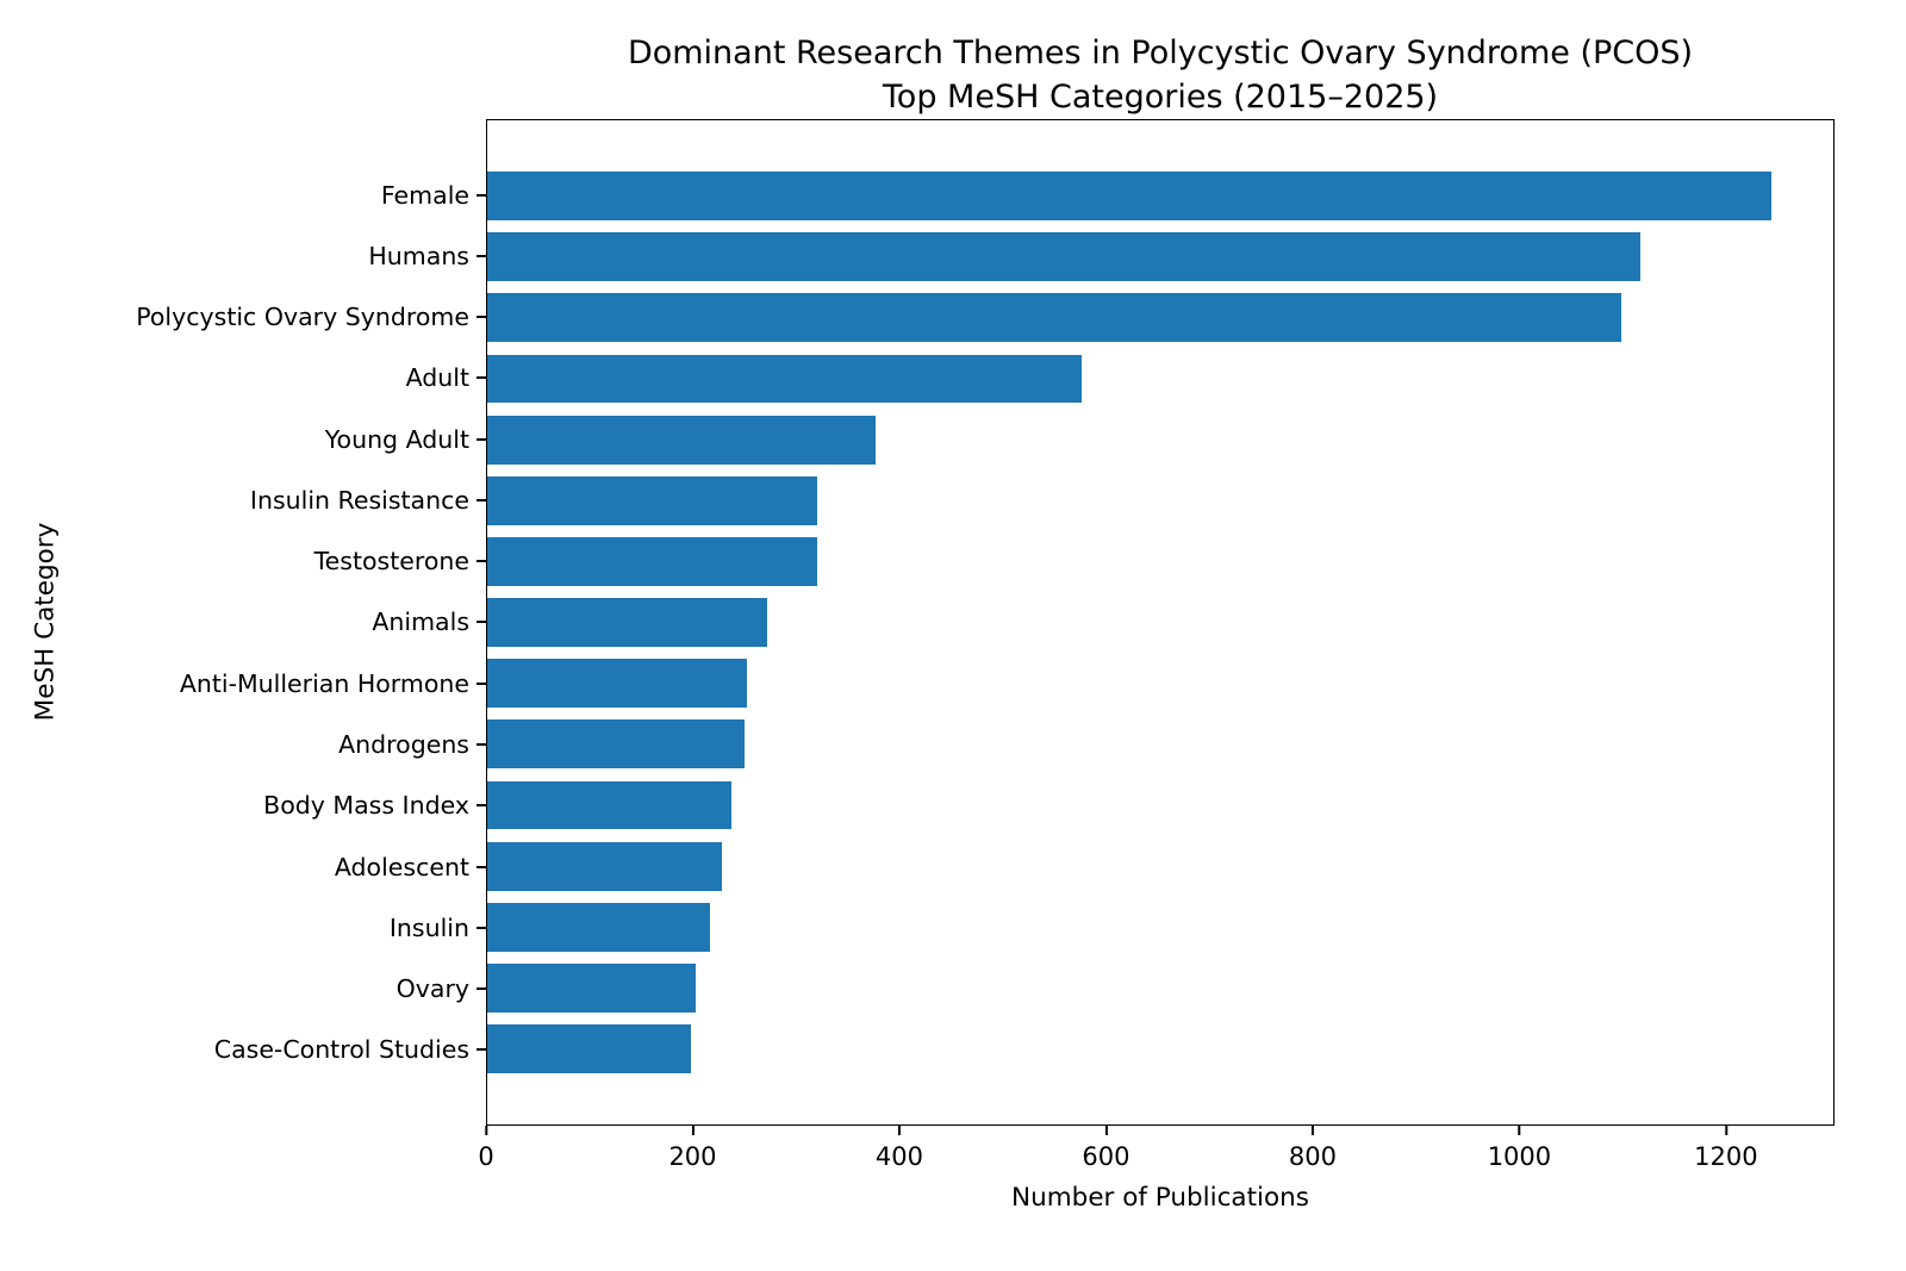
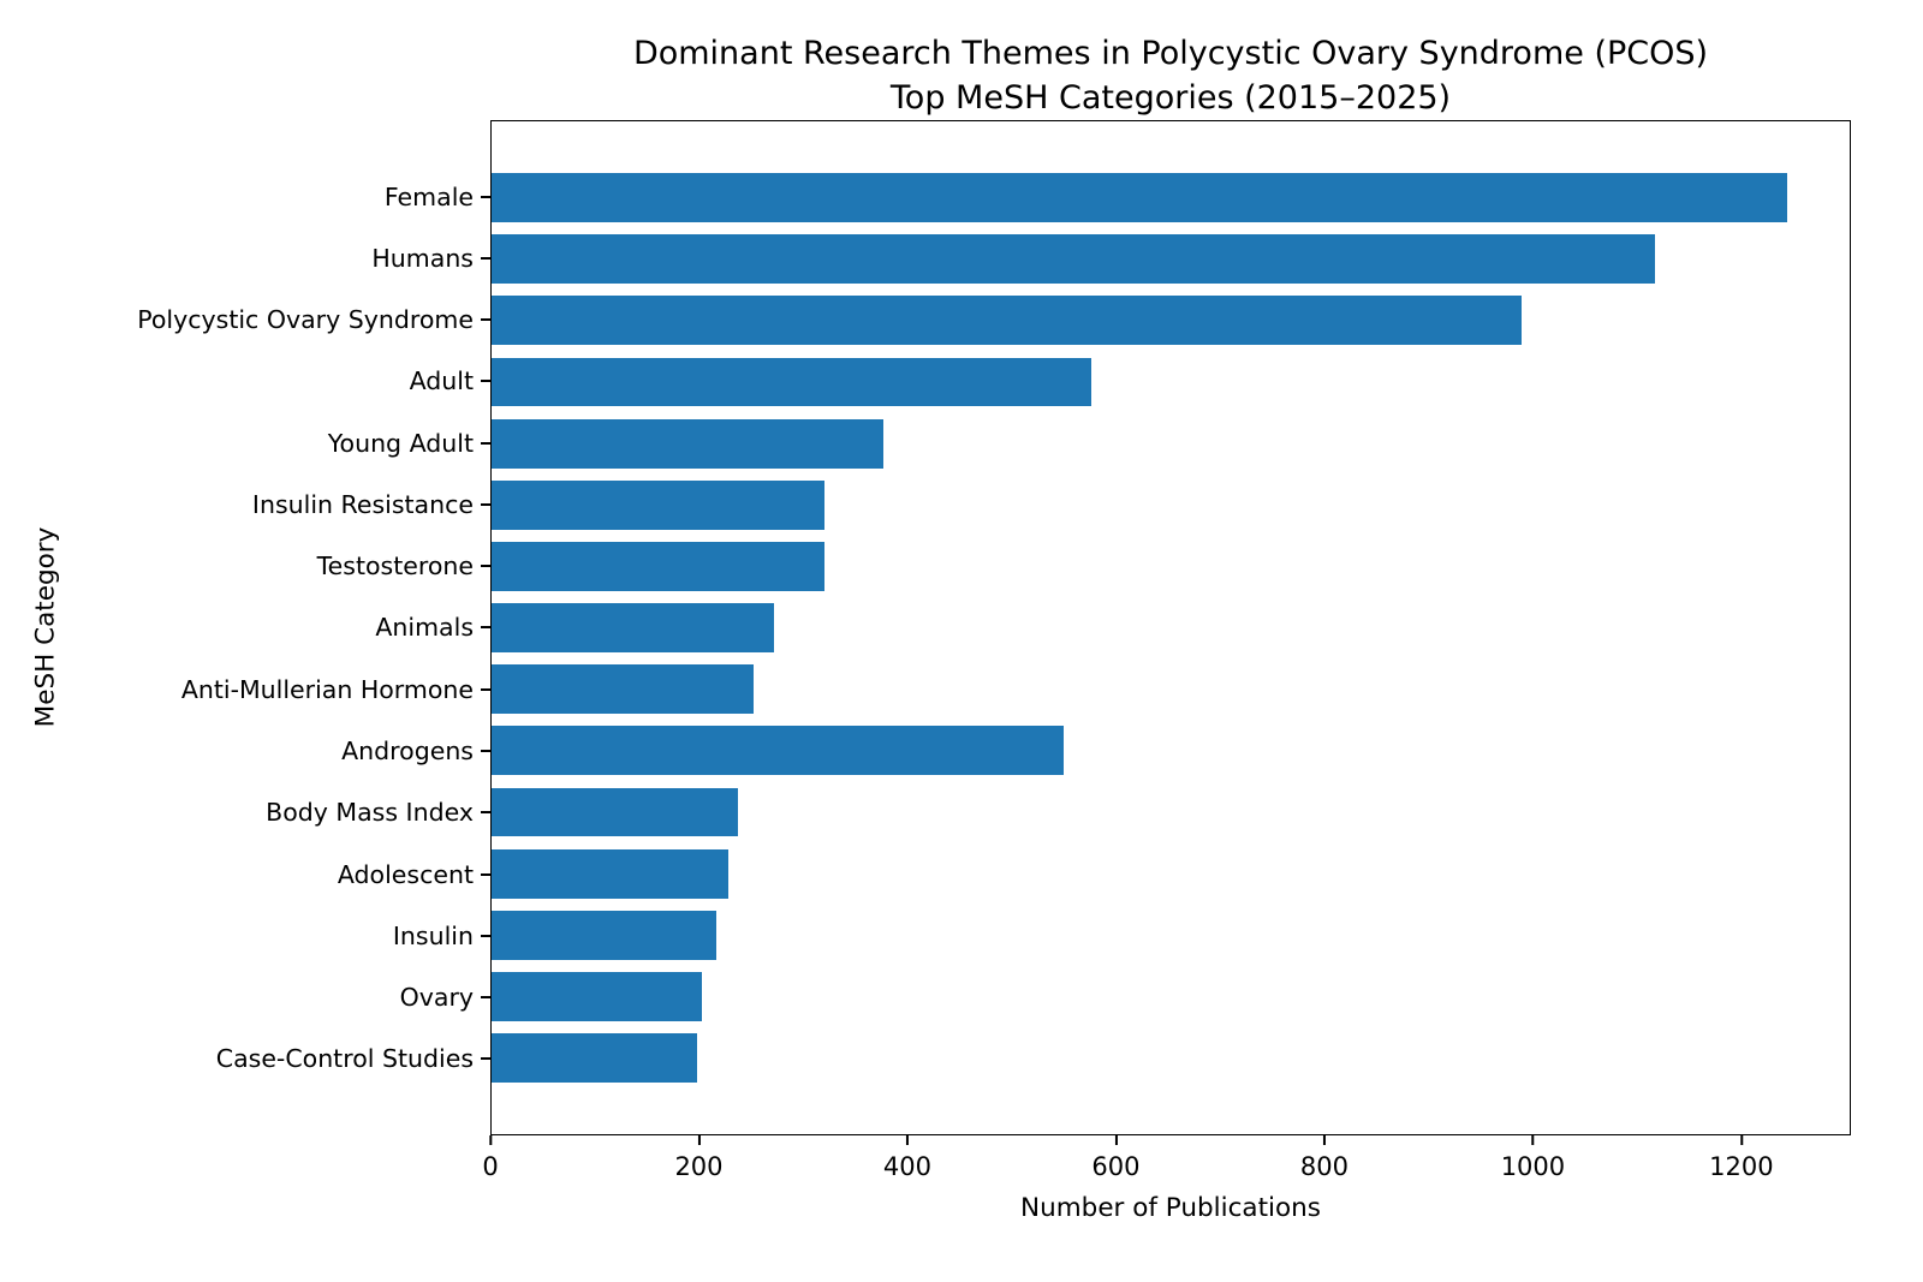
Polycystic Ovary Syndrome: 1100 -> 990
Androgens: 250 -> 550
